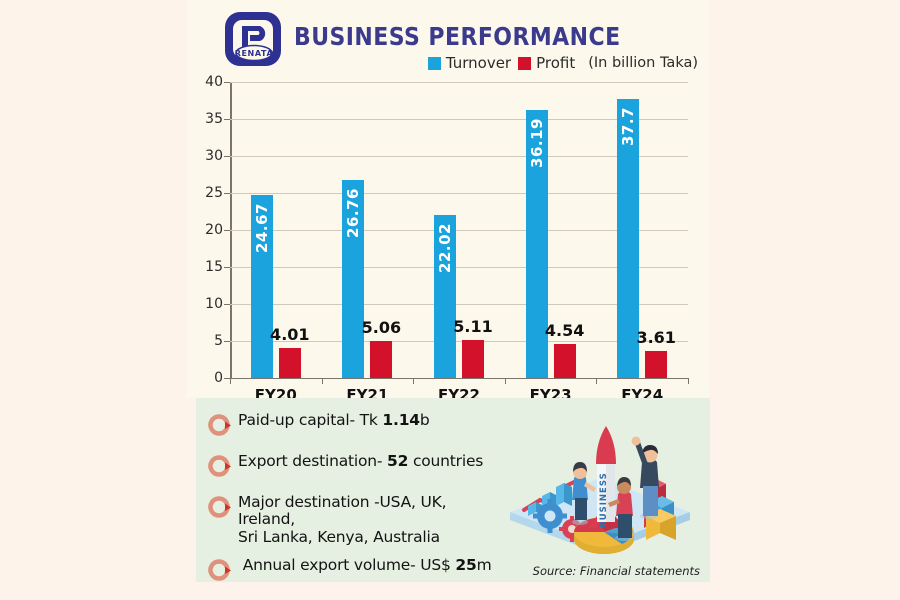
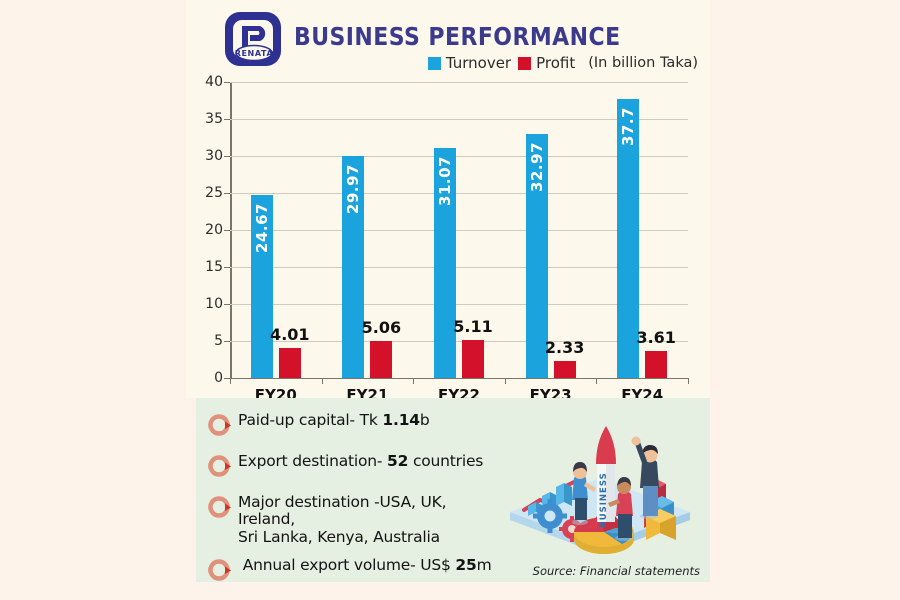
Turnover/FY21: 26.76 -> 29.97
Turnover/FY22: 22.02 -> 31.07
Turnover/FY23: 36.19 -> 32.97
Profit/FY23: 4.54 -> 2.33
